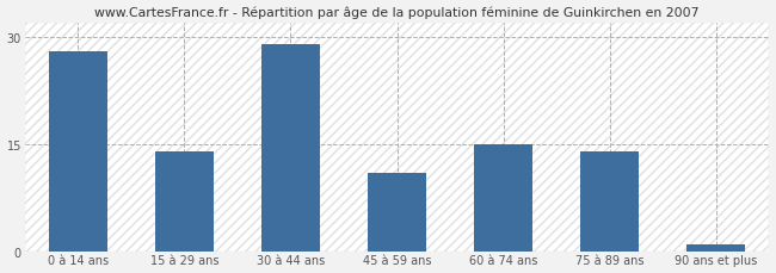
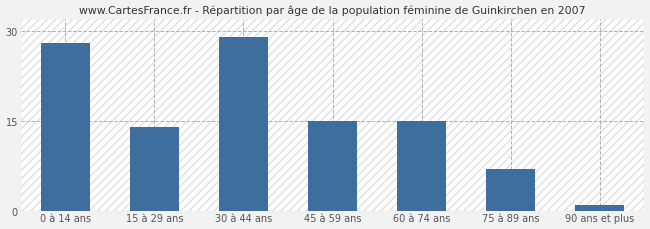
45 à 59 ans: 11 -> 15
75 à 89 ans: 14 -> 7
